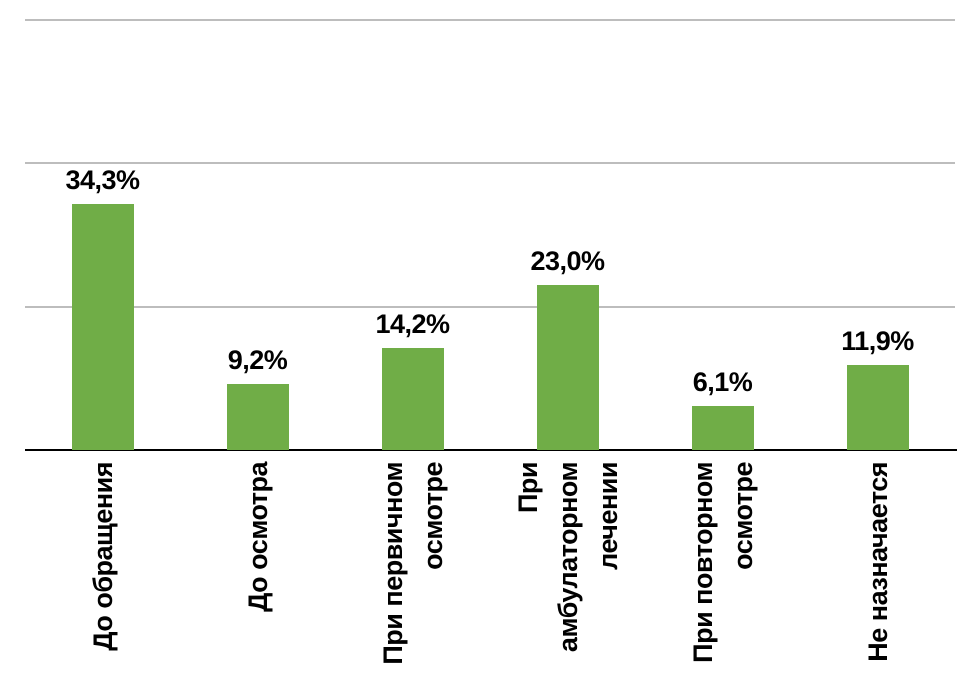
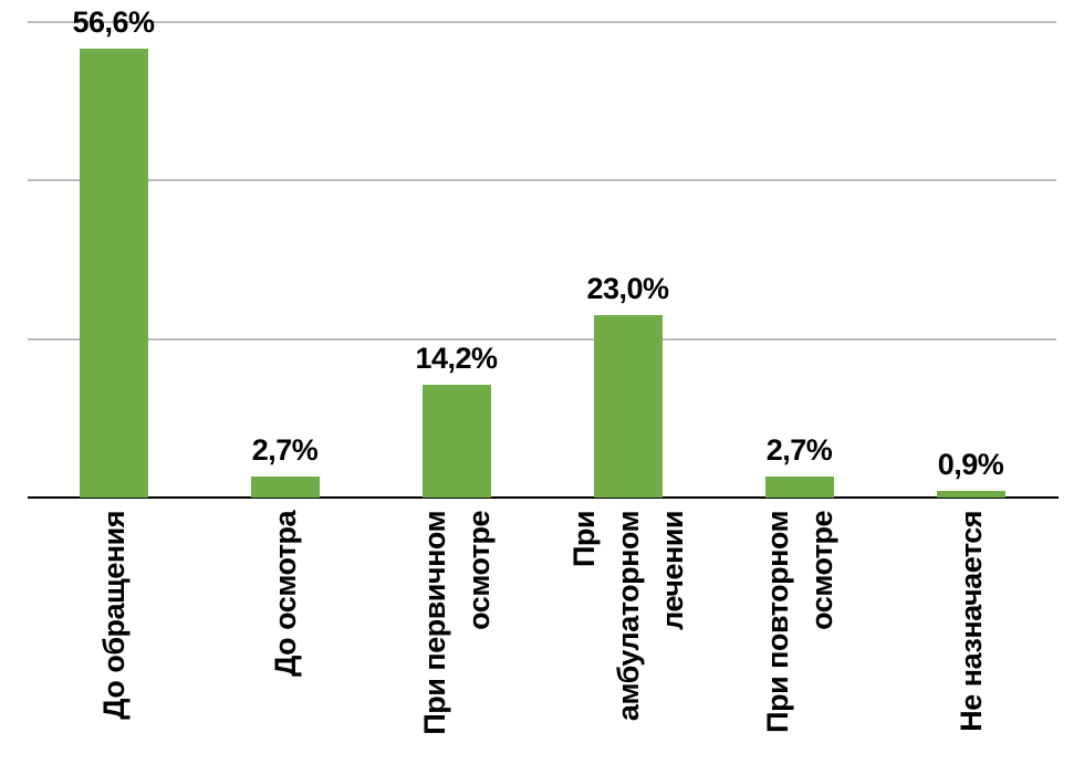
До обращения: 34,3% -> 56,6%
До осмотра: 9,2% -> 2,7%
При повторном осмотре: 6,1% -> 2,7%
Не назначается: 11,9% -> 0,9%
